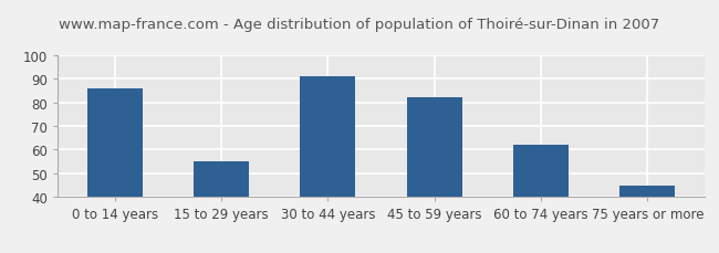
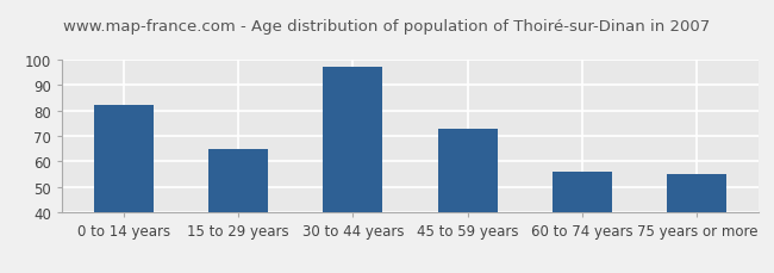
0 to 14 years: 86 -> 82
15 to 29 years: 55 -> 65
30 to 44 years: 91 -> 97
45 to 59 years: 82 -> 73
60 to 74 years: 62 -> 56
75 years or more: 45 -> 55
